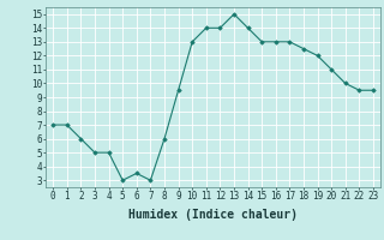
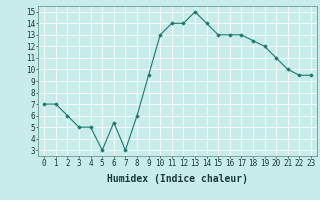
6: 3.5 -> 5.4
